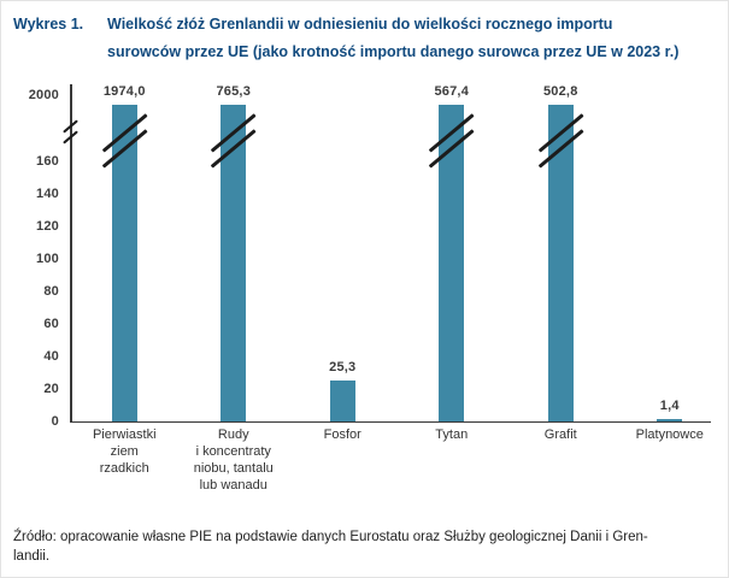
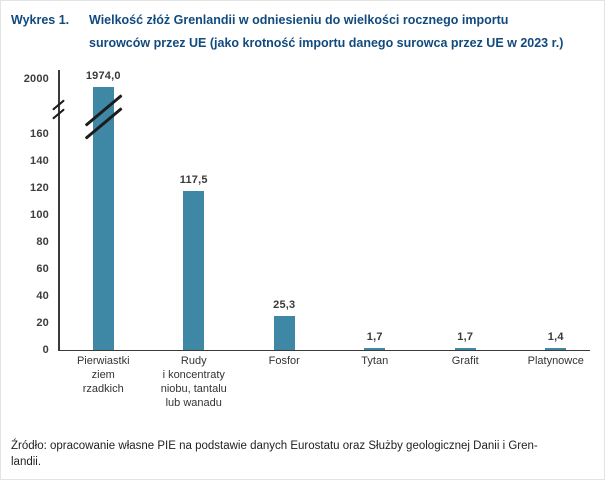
Rudy i koncentraty niobu, tantalu lub wanadu: 765,3 -> 117,5
Tytan: 567,4 -> 1,7
Grafit: 502,8 -> 1,7
